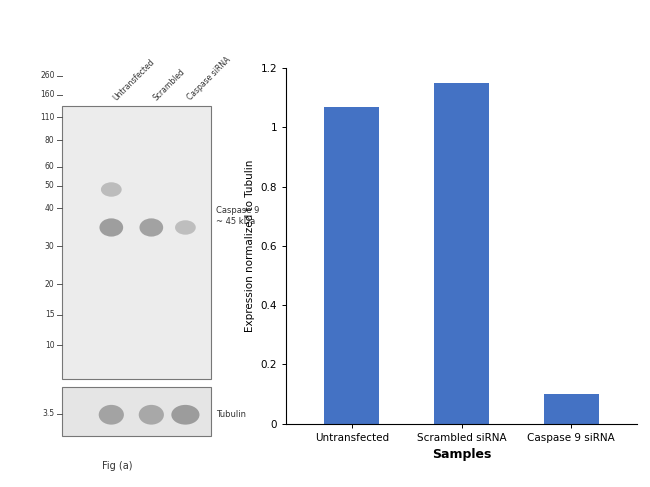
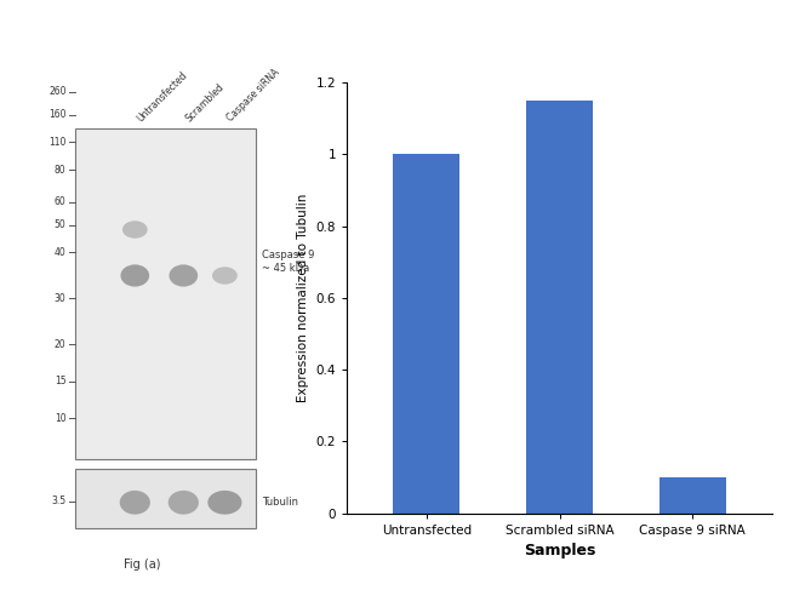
Untransfected: 1.07 -> 1.00
